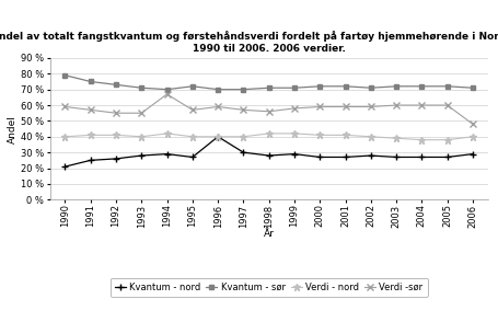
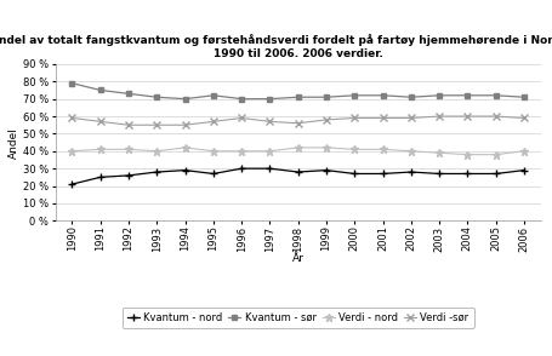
Verdi -sør/1994: 67 % -> 55 %
Kvantum - nord/1996: 40 % -> 30 %
Verdi -sør/2006: 48 % -> 59 %
